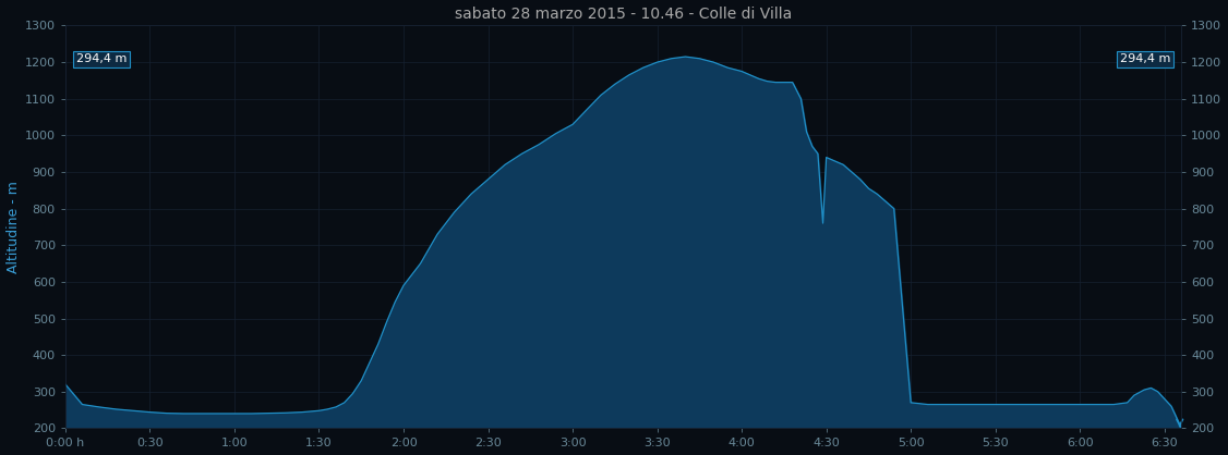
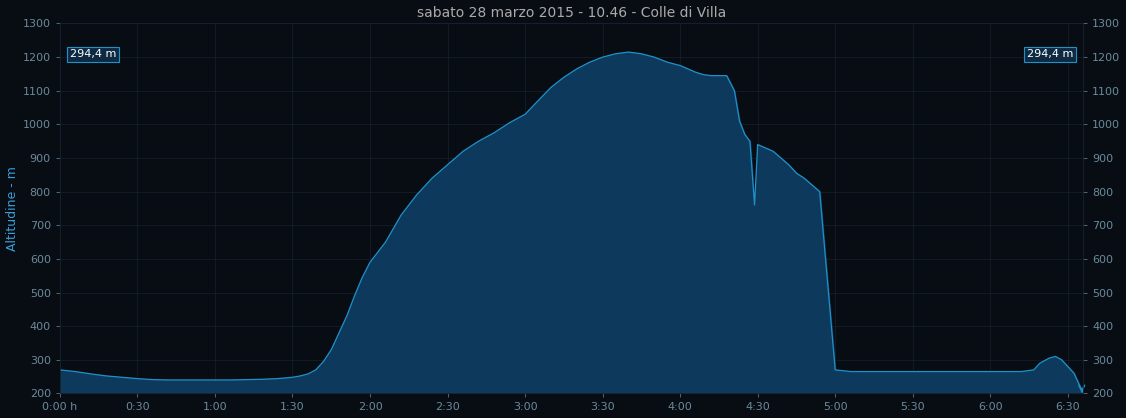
0:00 h: 320 -> 270
